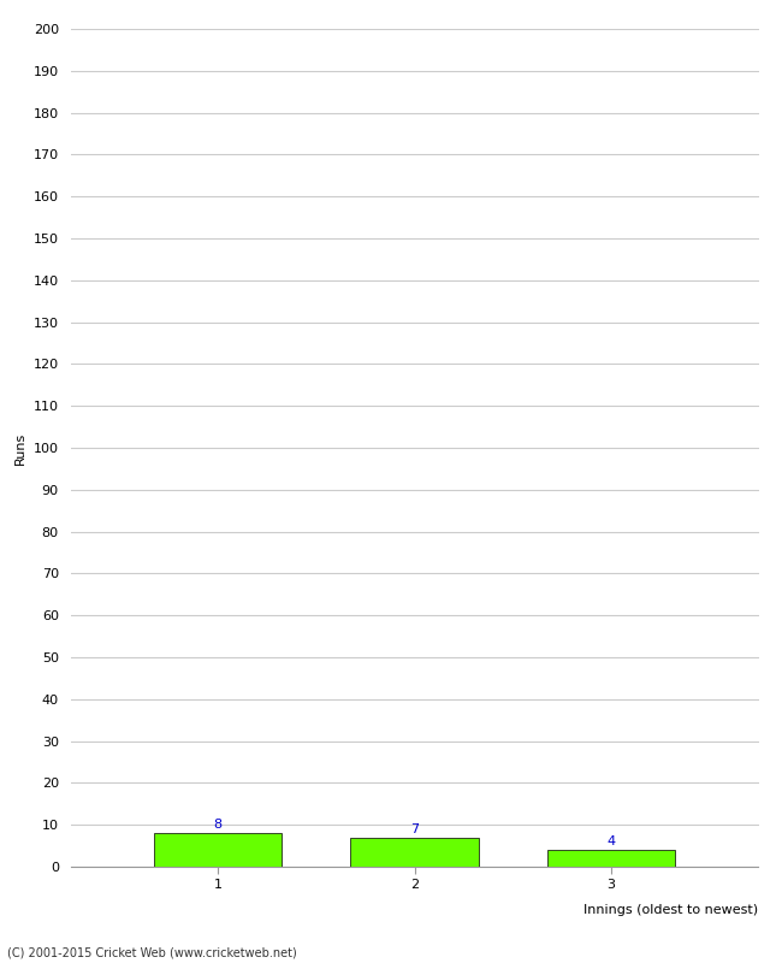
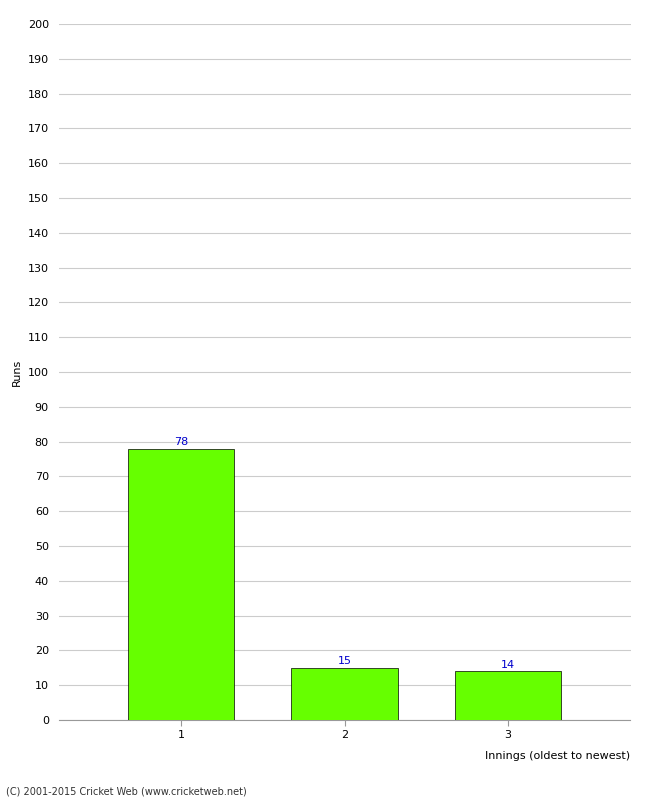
1: 8 -> 78
2: 7 -> 15
3: 4 -> 14
